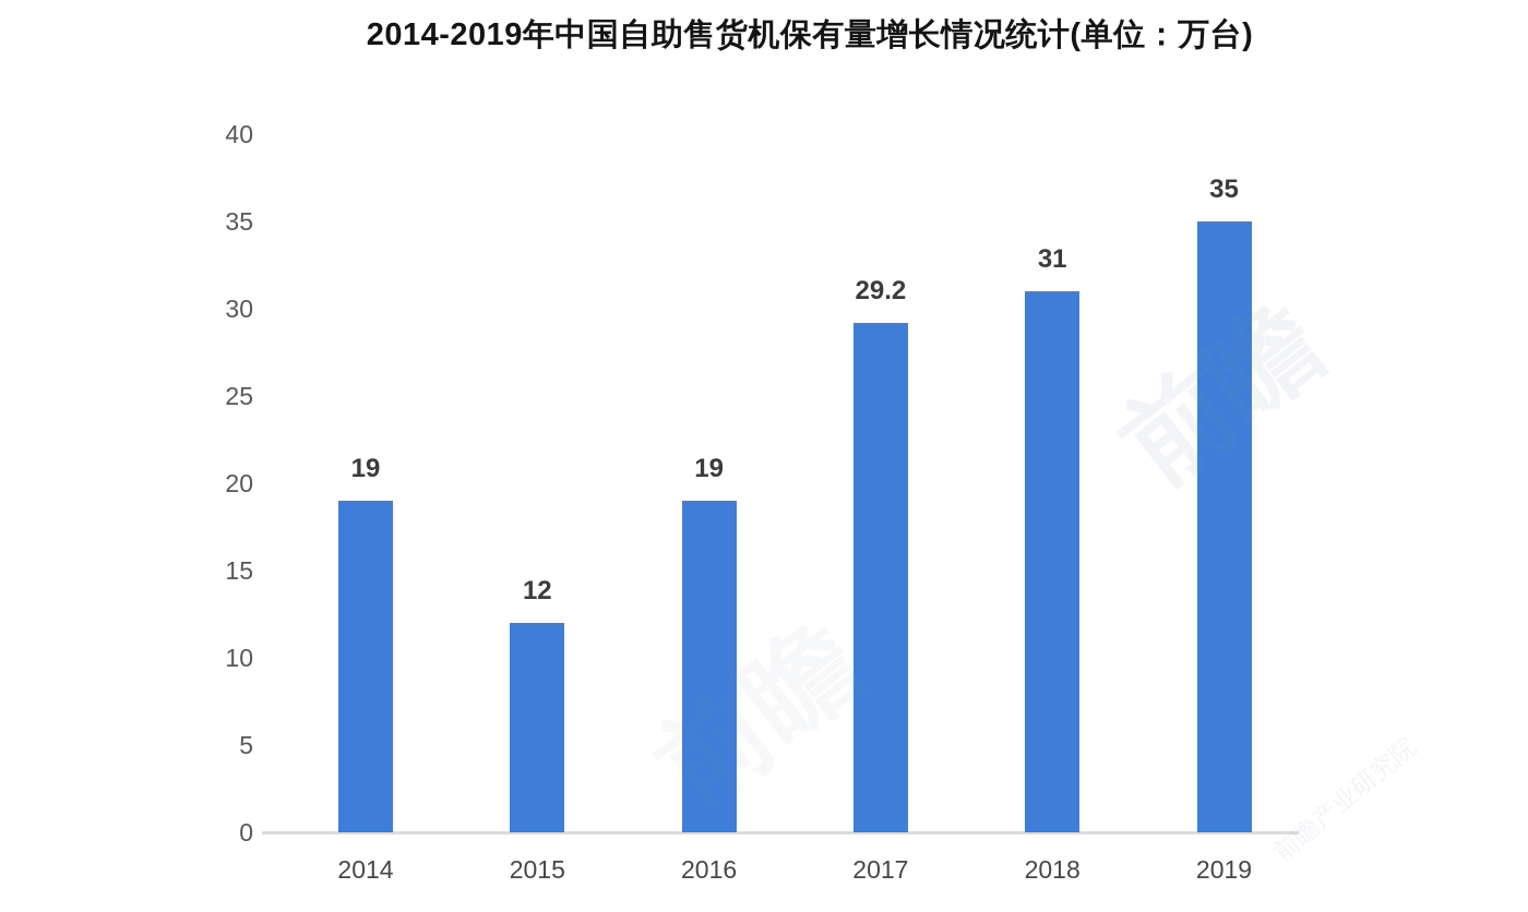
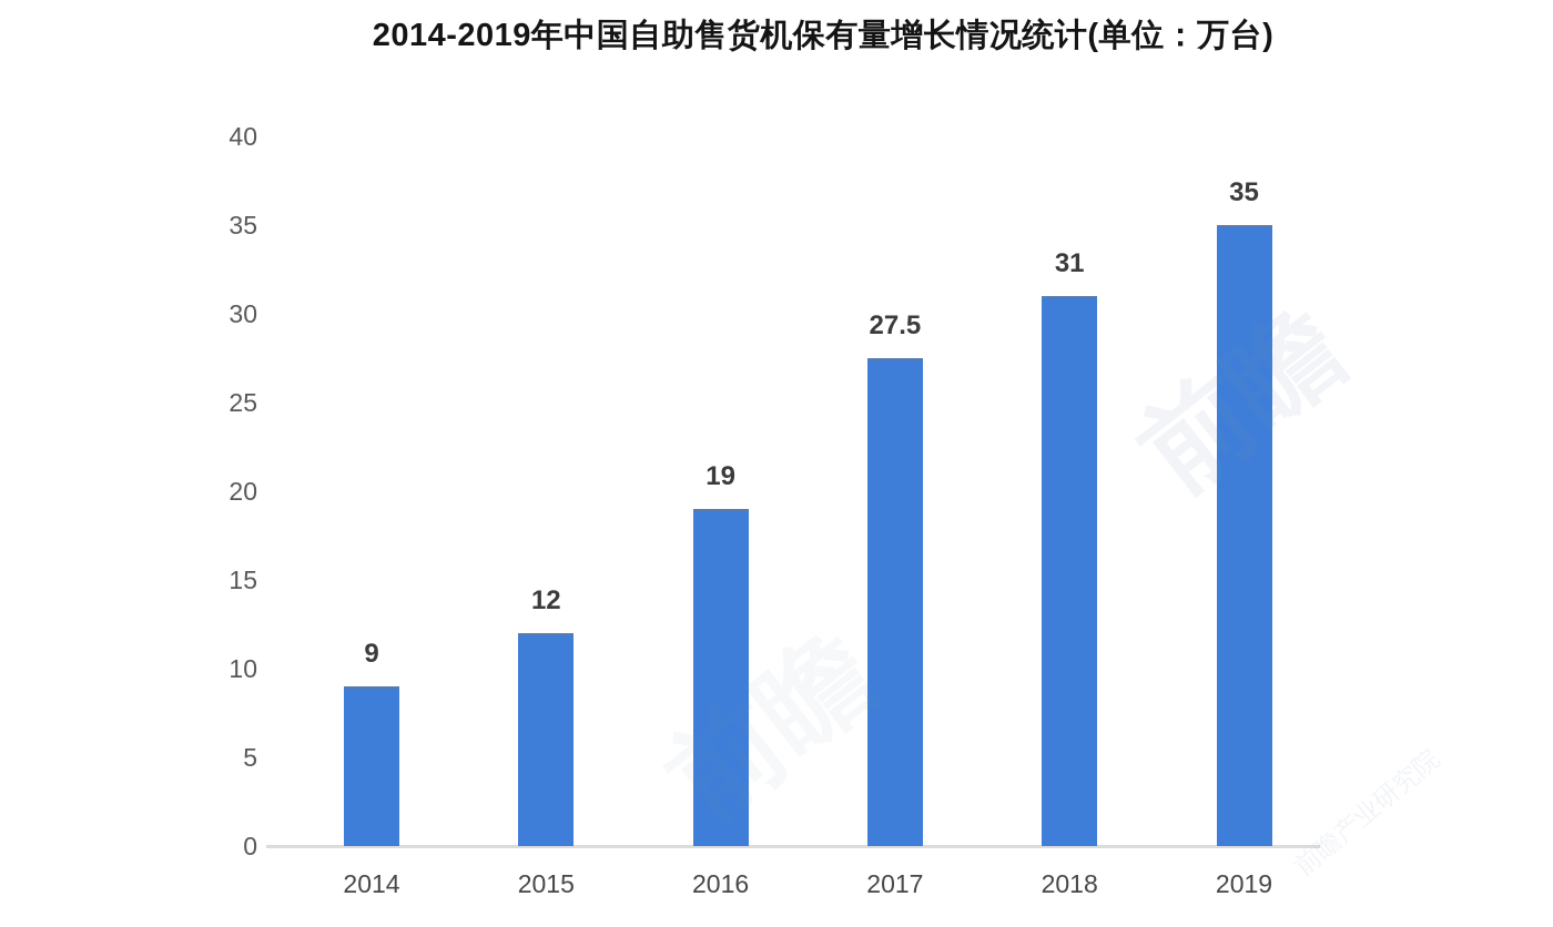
2014: 19 -> 9
2017: 29.2 -> 27.5
